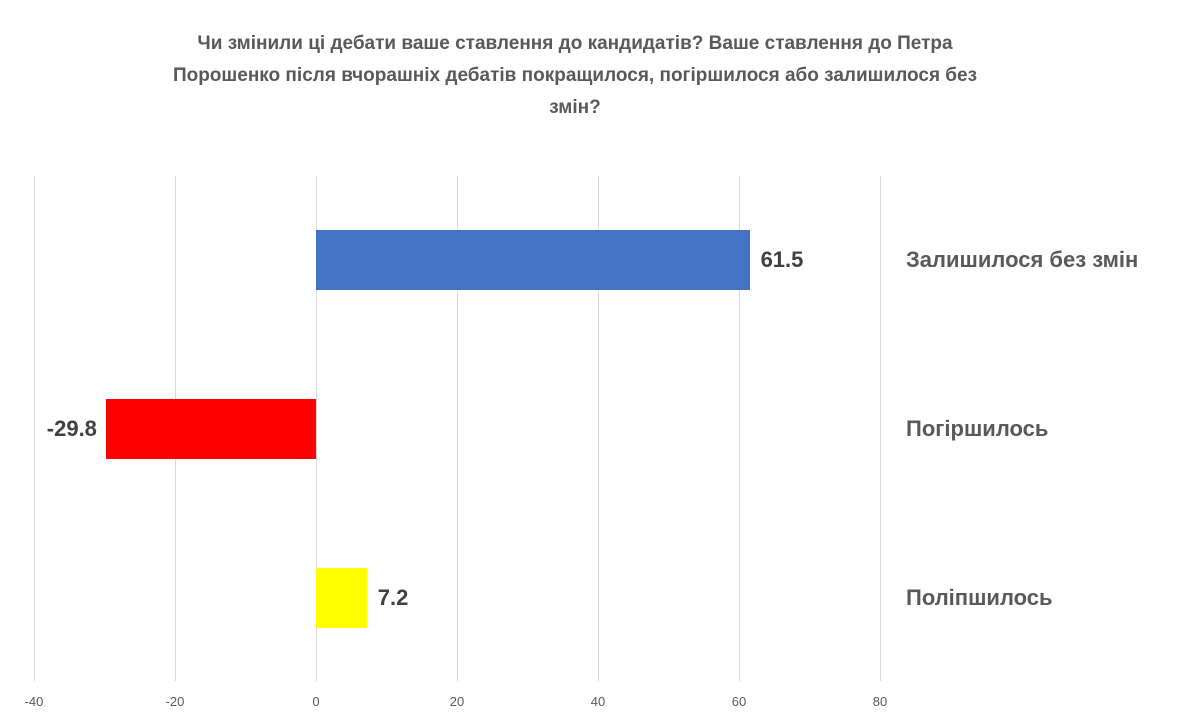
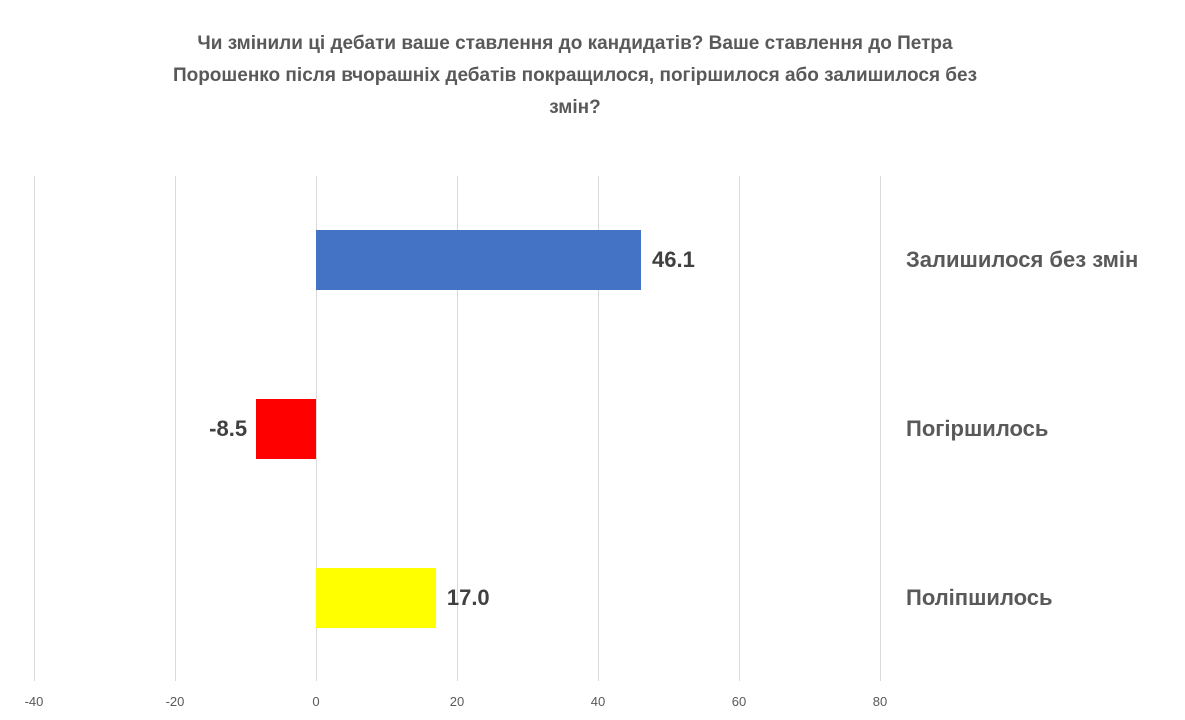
Залишилося без змін: 61.5 -> 46.1
Погіршилось: -29.8 -> -8.5
Поліпшилось: 7.2 -> 17.0
